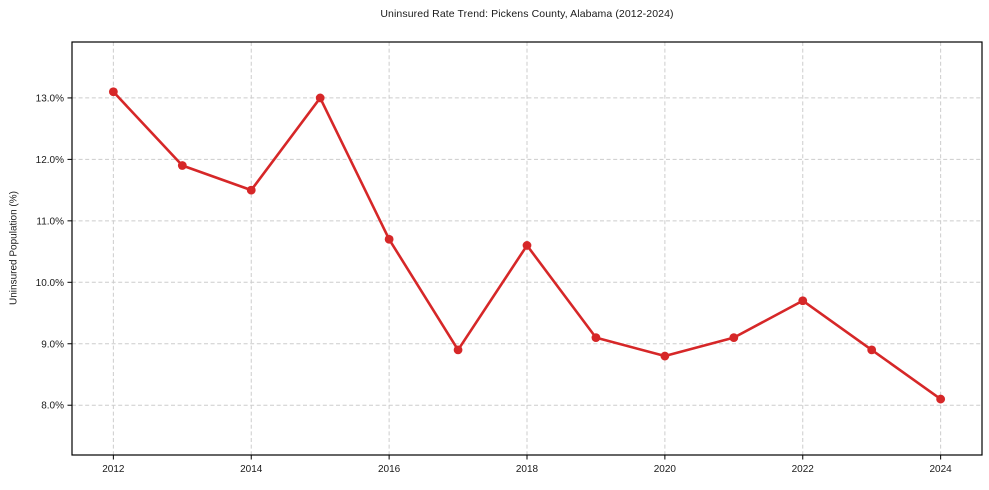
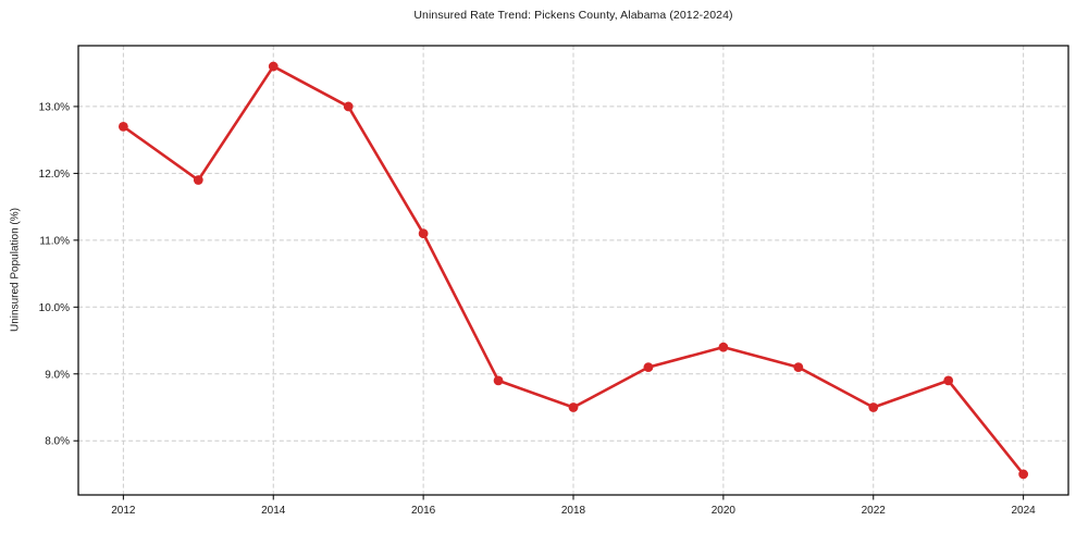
2012: 13.1% -> 12.7%
2014: 11.5% -> 13.6%
2016: 10.7% -> 11.1%
2018: 10.6% -> 8.5%
2020: 8.8% -> 9.4%
2022: 9.7% -> 8.5%
2024: 8.1% -> 7.5%
